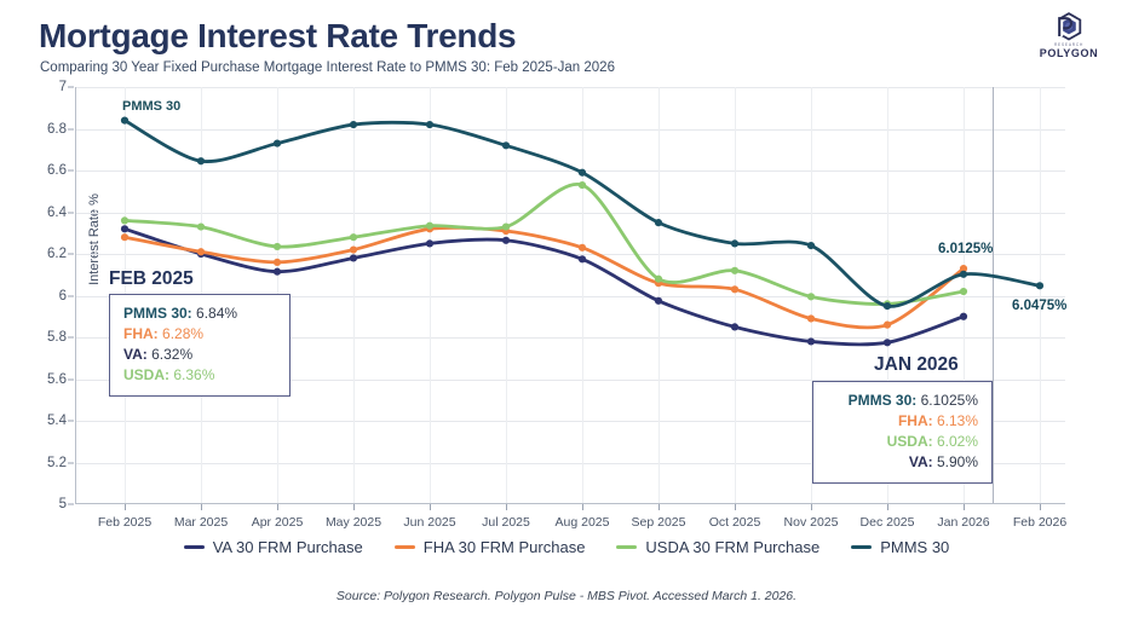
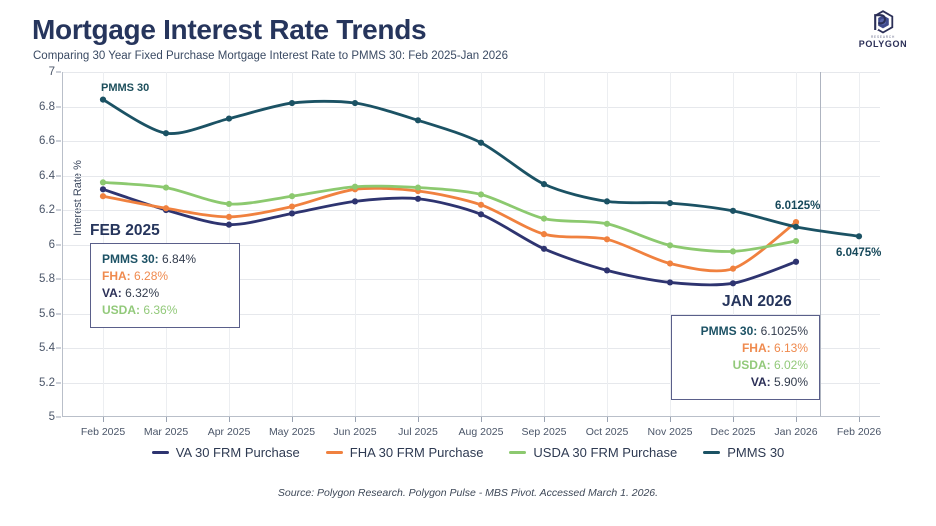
USDA 30 FRM Purchase/Aug 2025: 6.53 -> 6.29
USDA 30 FRM Purchase/Sep 2025: 6.08 -> 6.15
PMMS 30/Dec 2025: 5.95 -> 6.20
